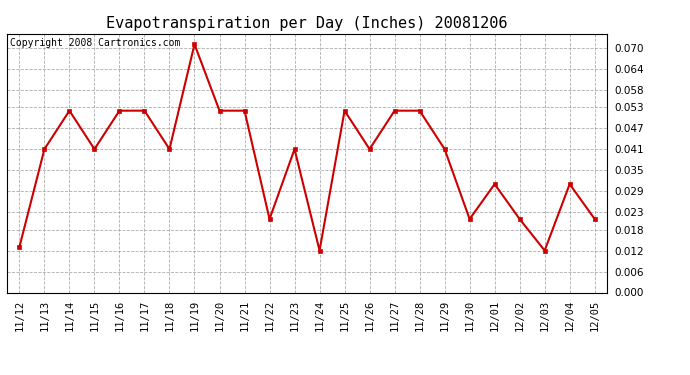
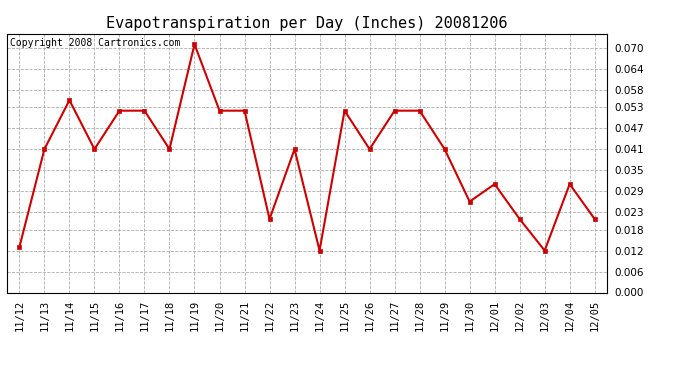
11/14: 0.052 -> 0.055
11/30: 0.021 -> 0.026
